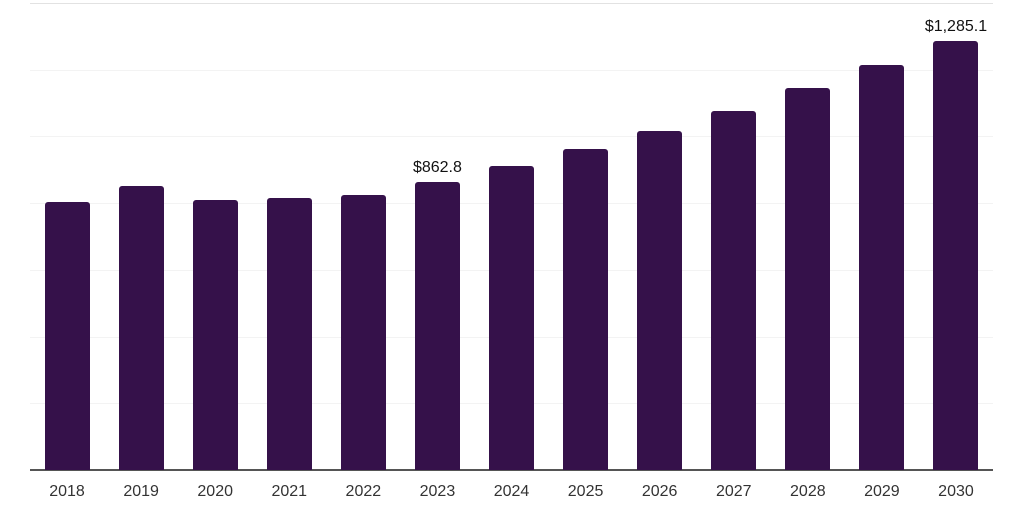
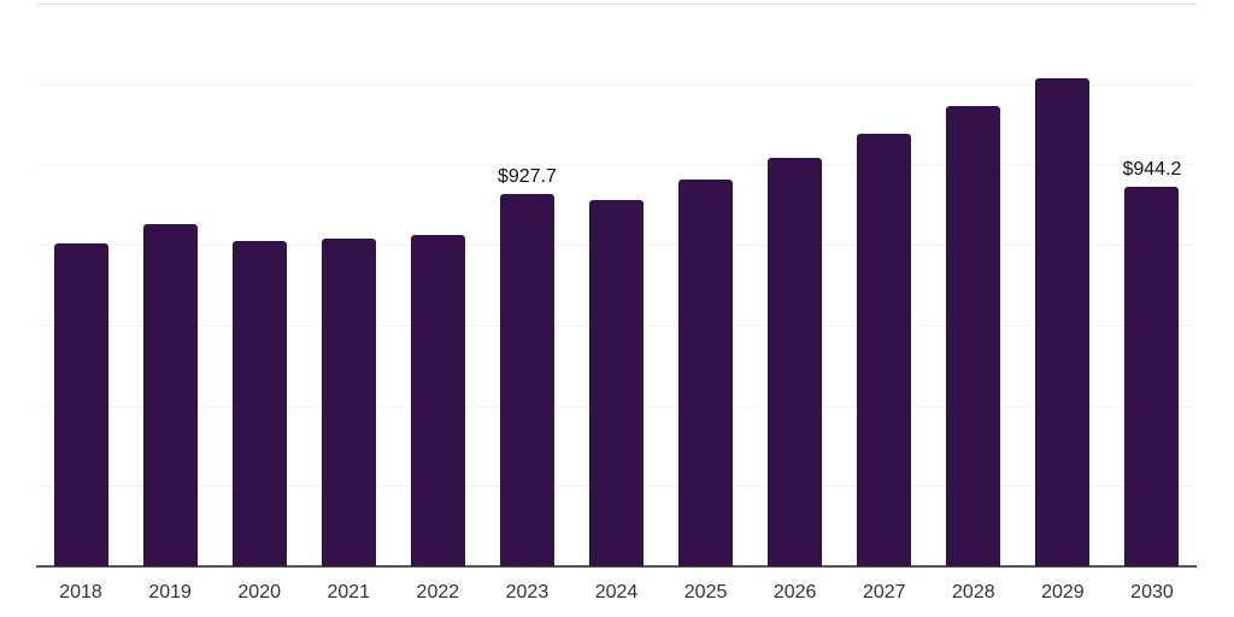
2023: $862.8 -> $927.7
2030: $1,285.1 -> $944.2
